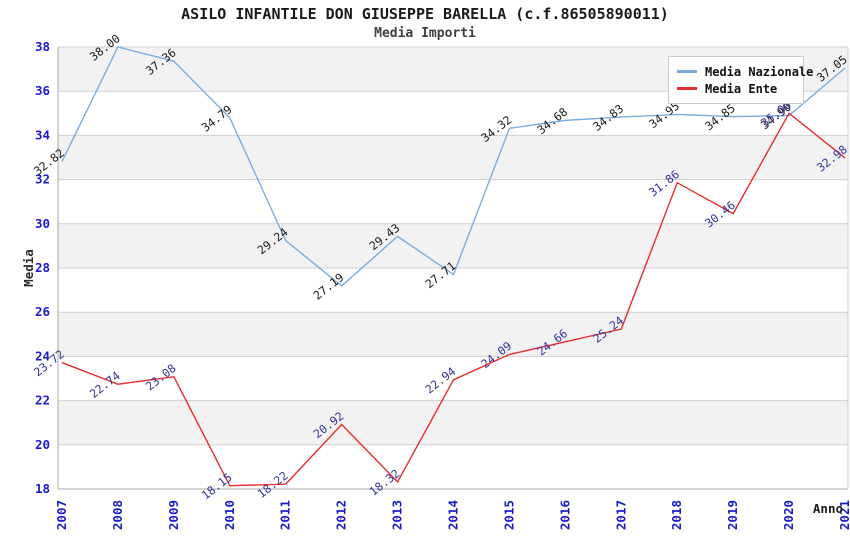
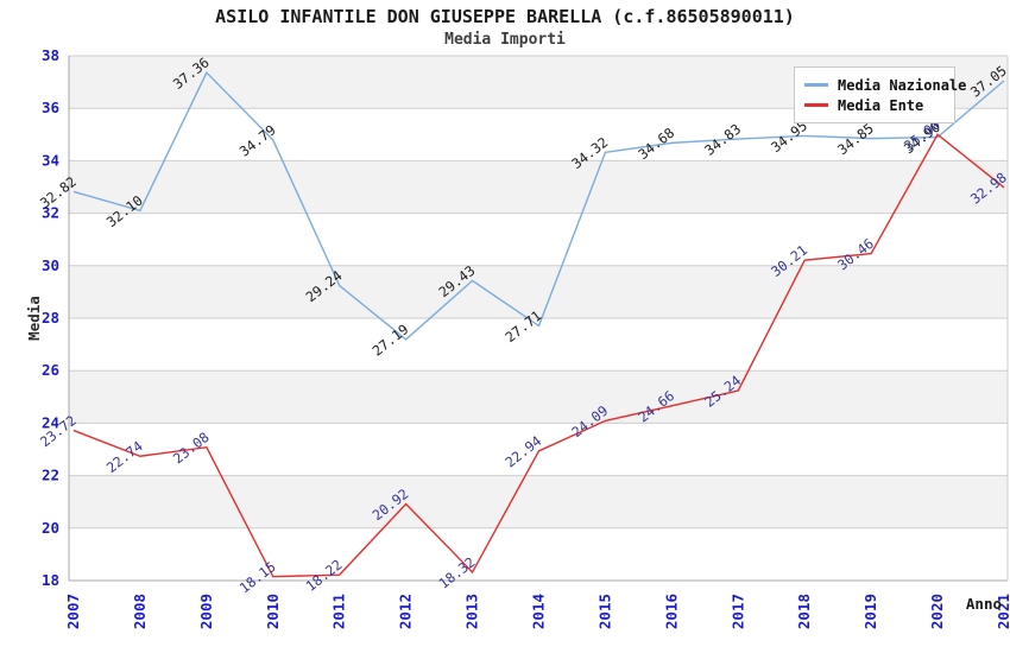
Media Nazionale/2008: 38.00 -> 32.10
Media Ente/2018: 31.86 -> 30.21
